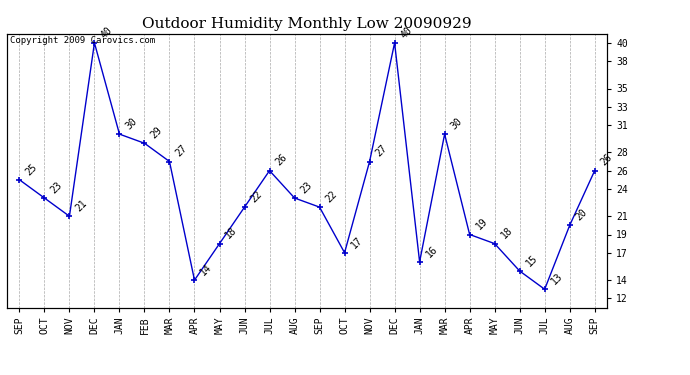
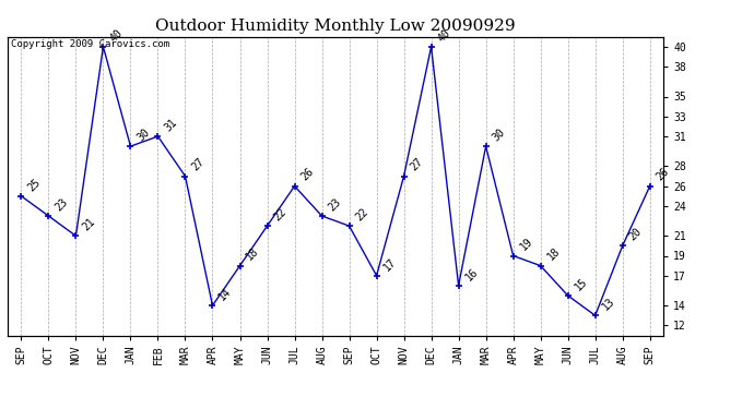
FEB: 29 -> 31
